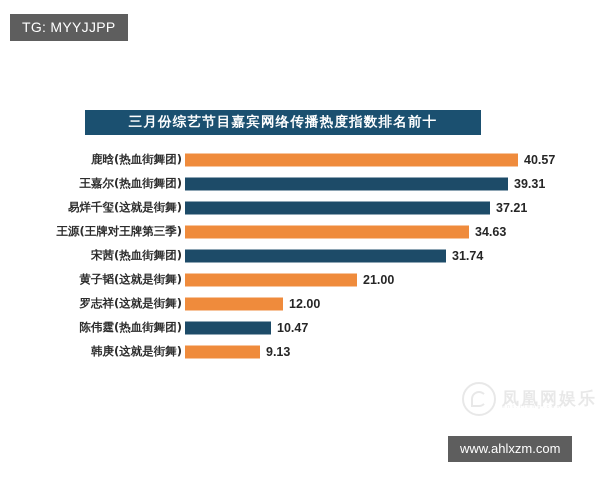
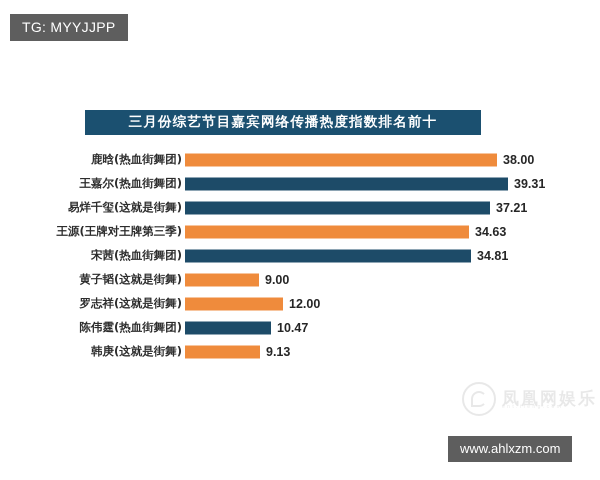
鹿晗(热血街舞团): 40.57 -> 38.00
宋茜(热血街舞团): 31.74 -> 34.81
黄子韬(这就是街舞): 21.00 -> 9.00
